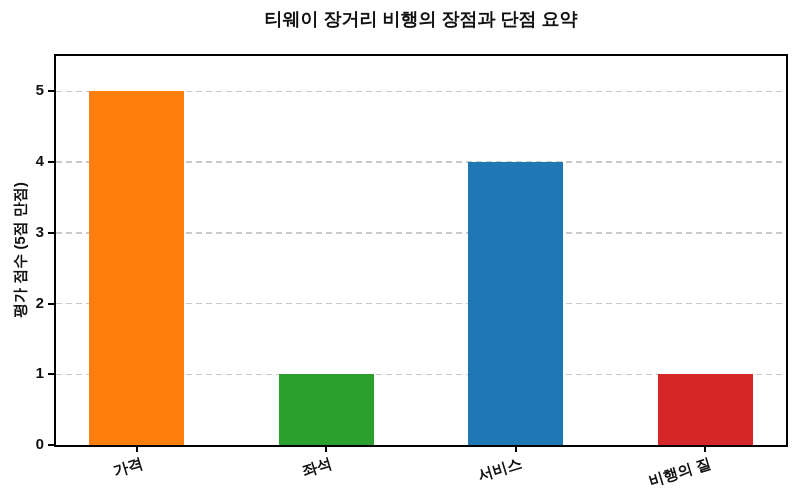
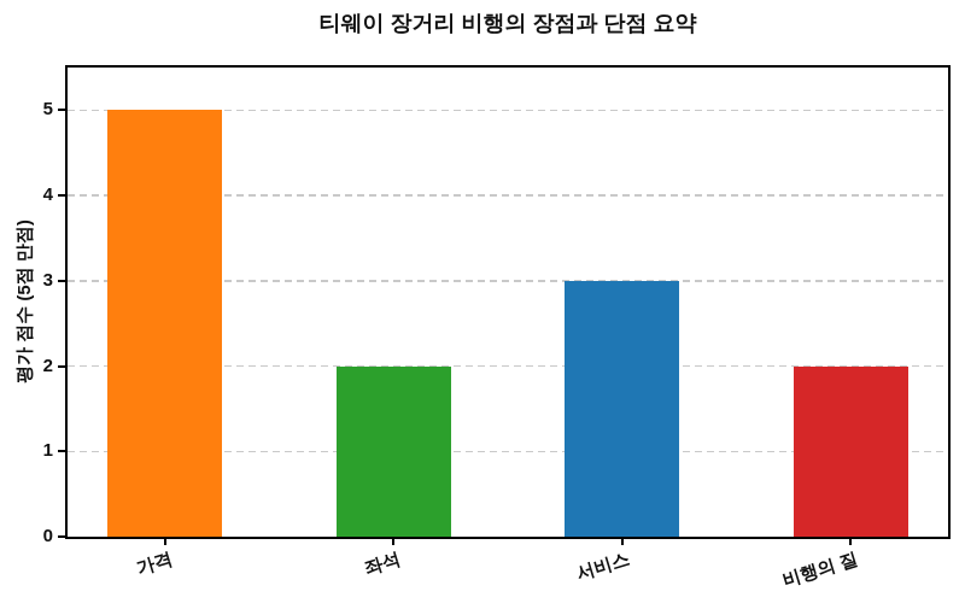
좌석: 1 -> 2
서비스: 4 -> 3
비행의 질: 1 -> 2
